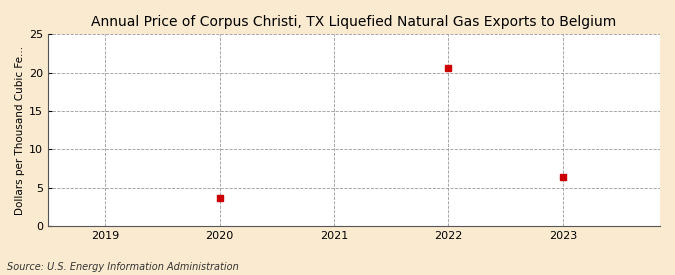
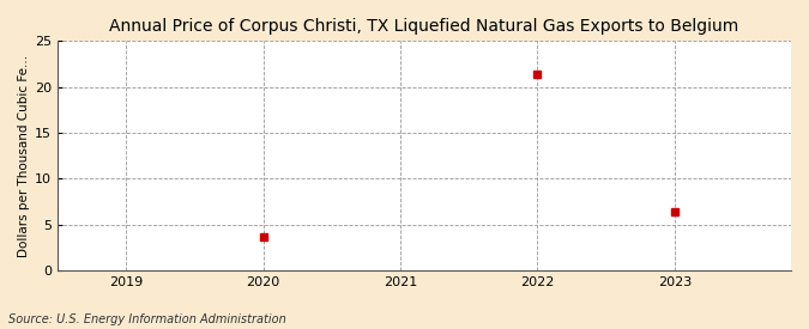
2022: 20.6 -> 21.4
